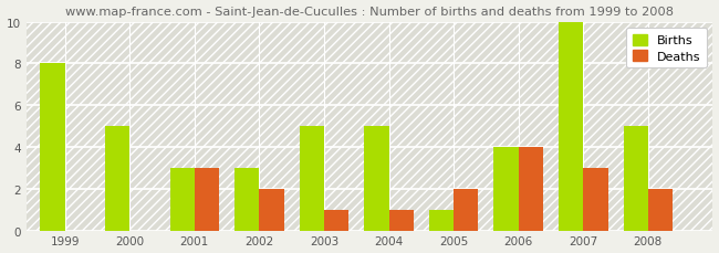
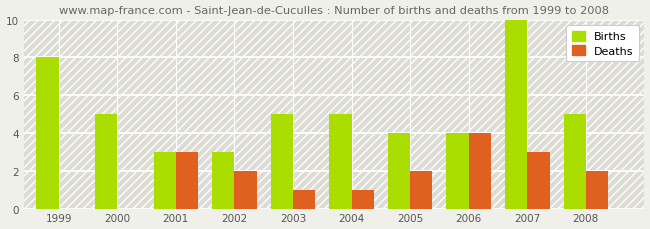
Births/2005: 1 -> 4
